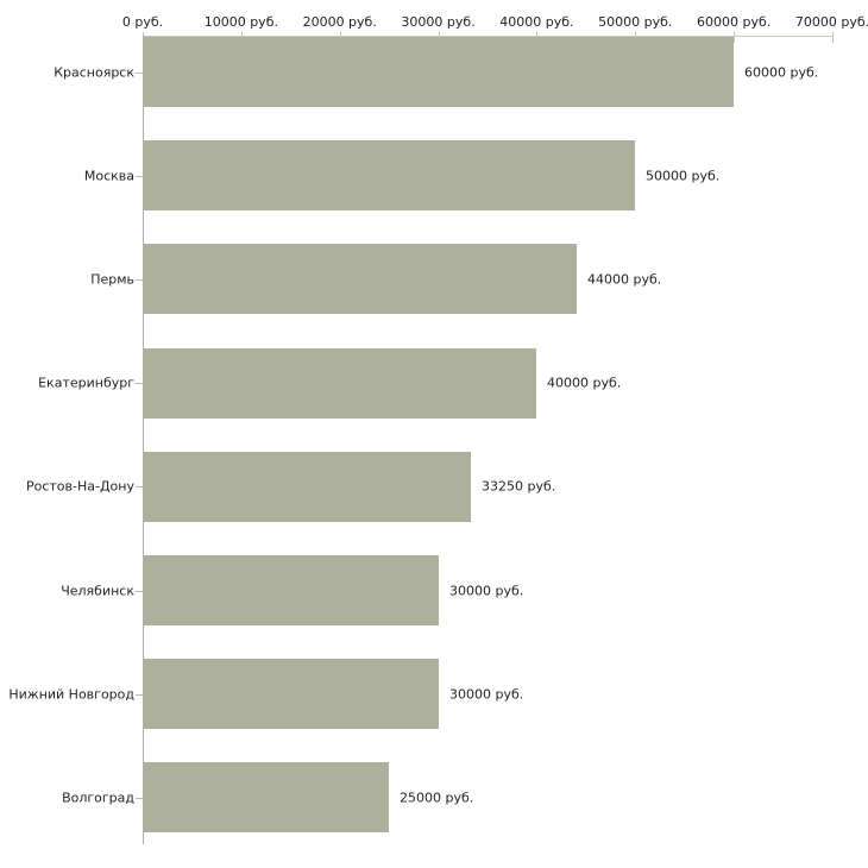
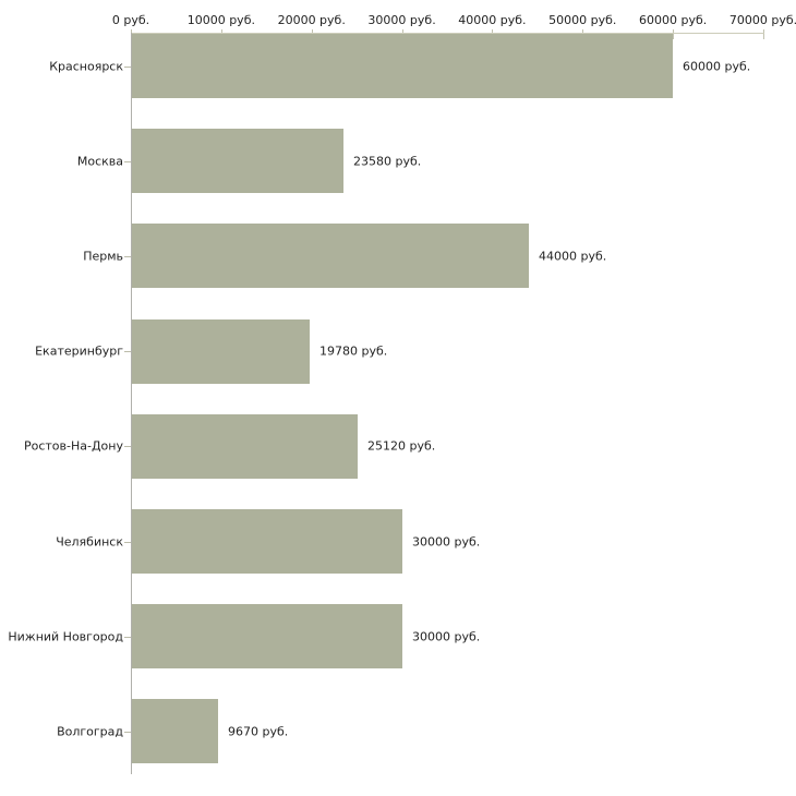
Москва: 50000 -> 23580
Екатеринбург: 40000 -> 19780
Ростов-На-Дону: 33250 -> 25120
Волгоград: 25000 -> 9670
